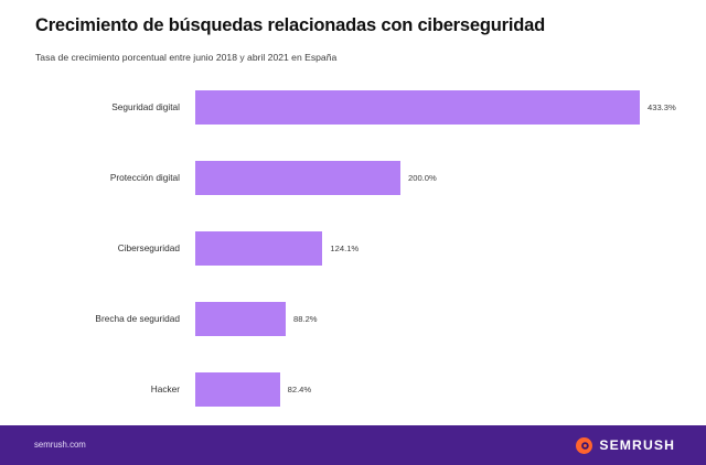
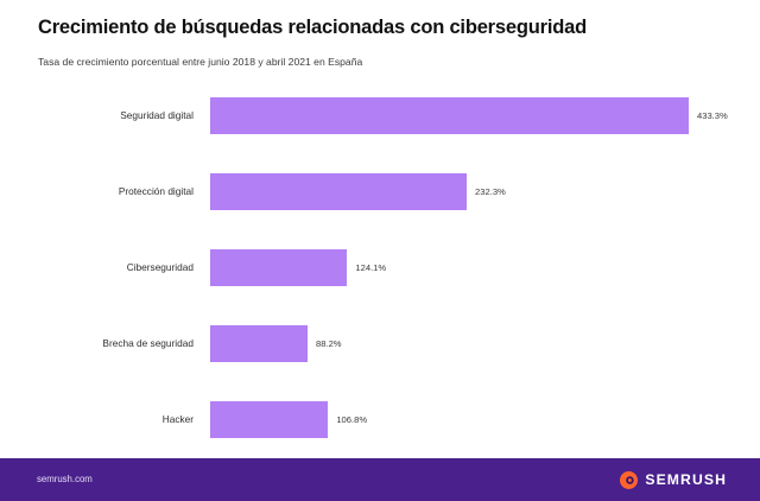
Protección digital: 200.0% -> 232.3%
Hacker: 82.4% -> 106.8%
